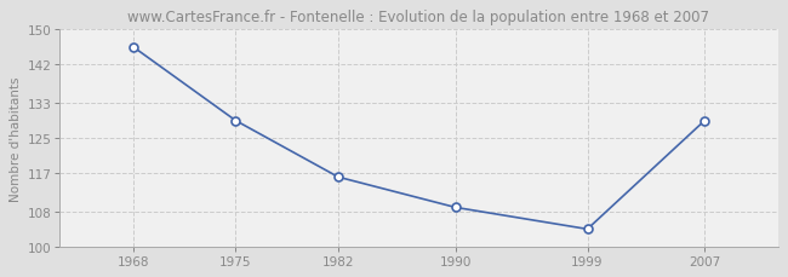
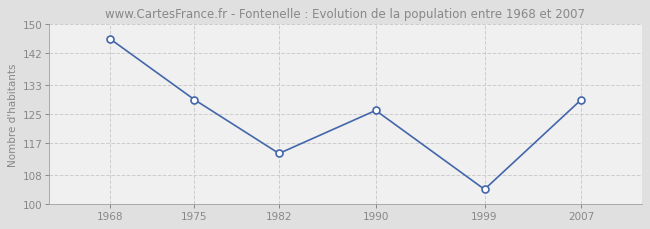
1982: 116 -> 114
1990: 109 -> 126
